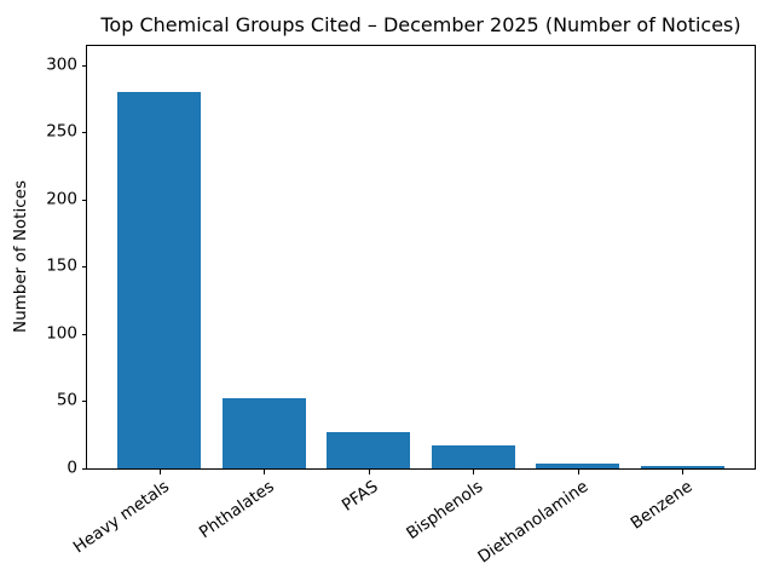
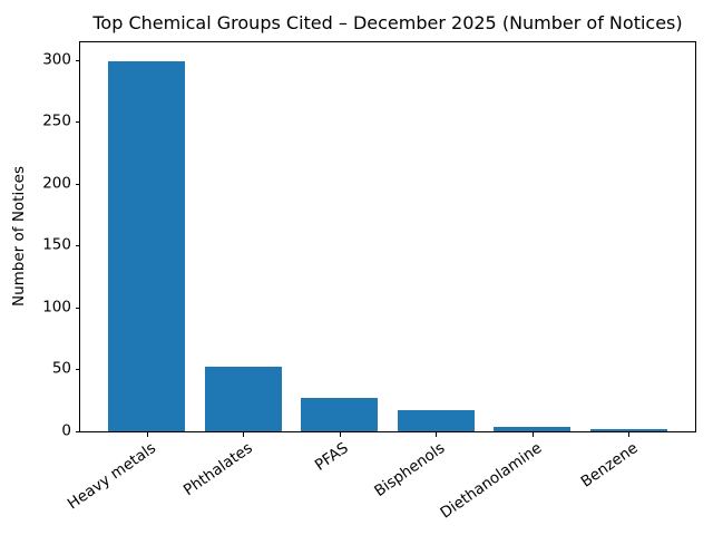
Heavy metals: 280 -> 299
